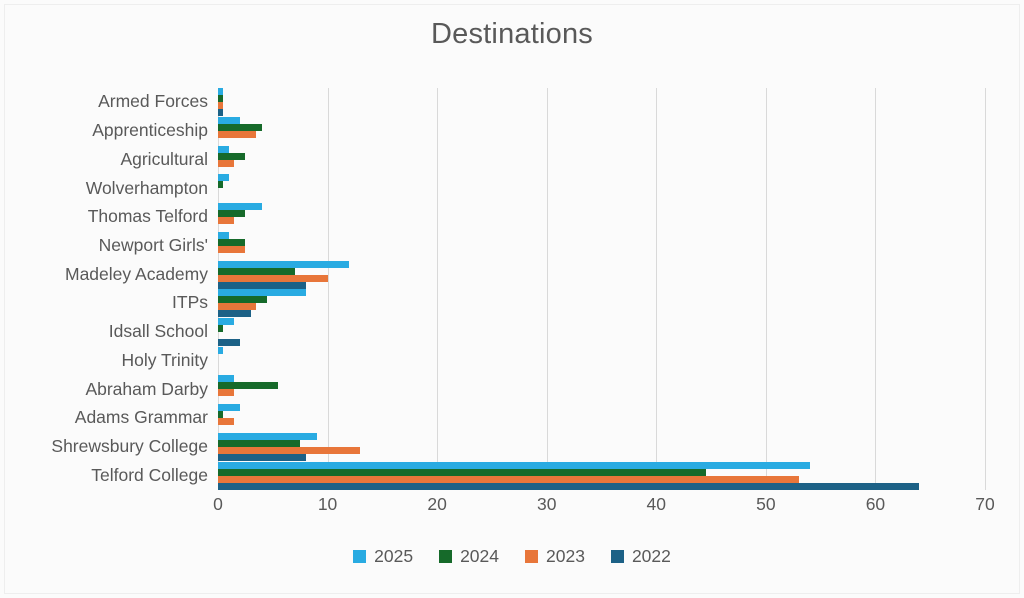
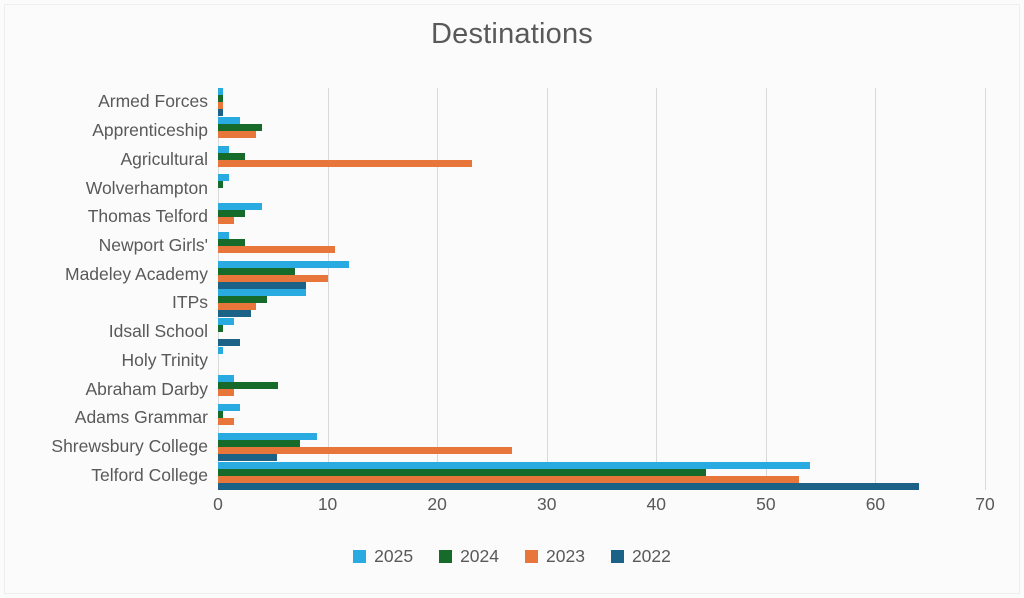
2023/Agricultural: 1.5 -> 23.2
2023/Newport Girls': 2.5 -> 10.7
2023/Shrewsbury College: 13.0 -> 26.8
2022/Shrewsbury College: 8.0 -> 5.4
